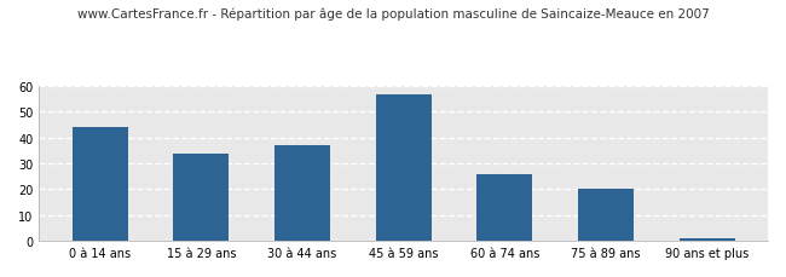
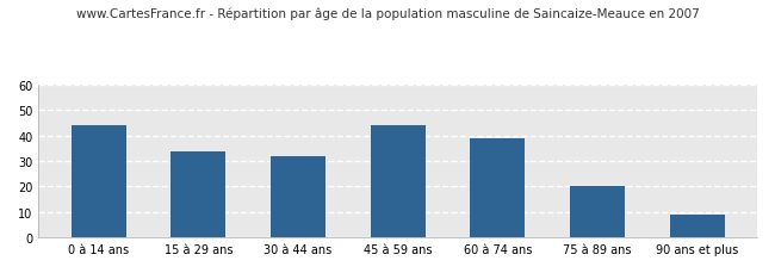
30 à 44 ans: 37 -> 32
45 à 59 ans: 57 -> 44
60 à 74 ans: 26 -> 39
90 ans et plus: 1 -> 9
